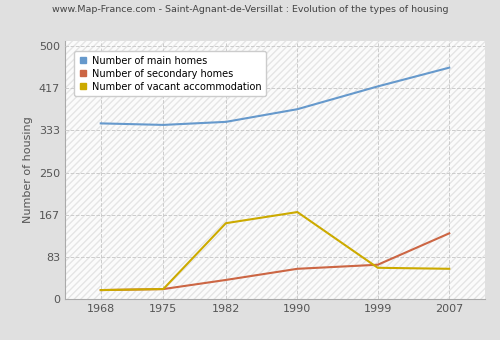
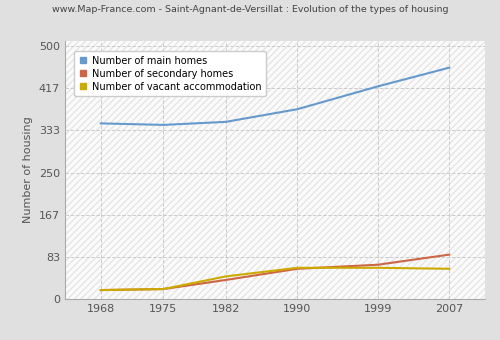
Number of vacant accommodation/1982: 150 -> 45
Number of vacant accommodation/1990: 172 -> 62
Number of secondary homes/2007: 130 -> 88
